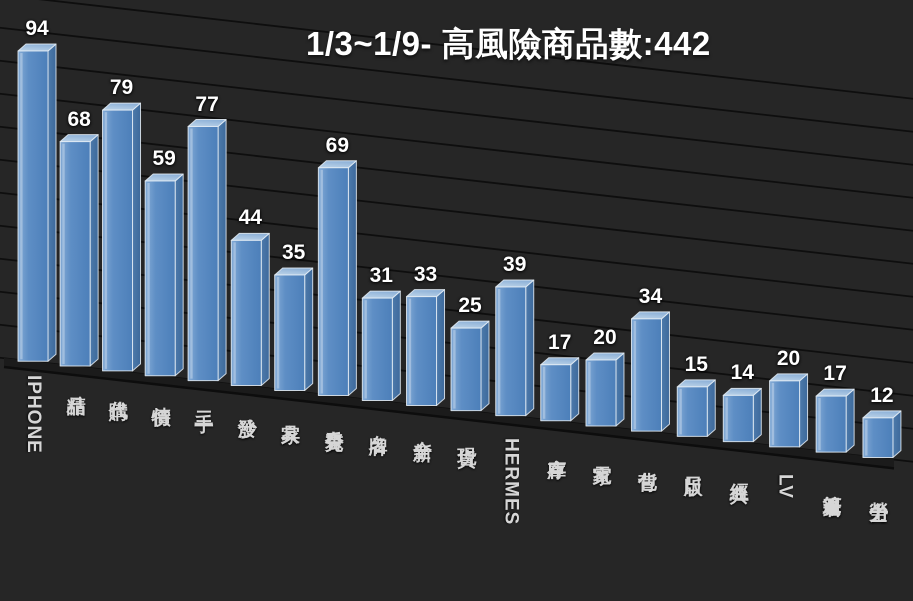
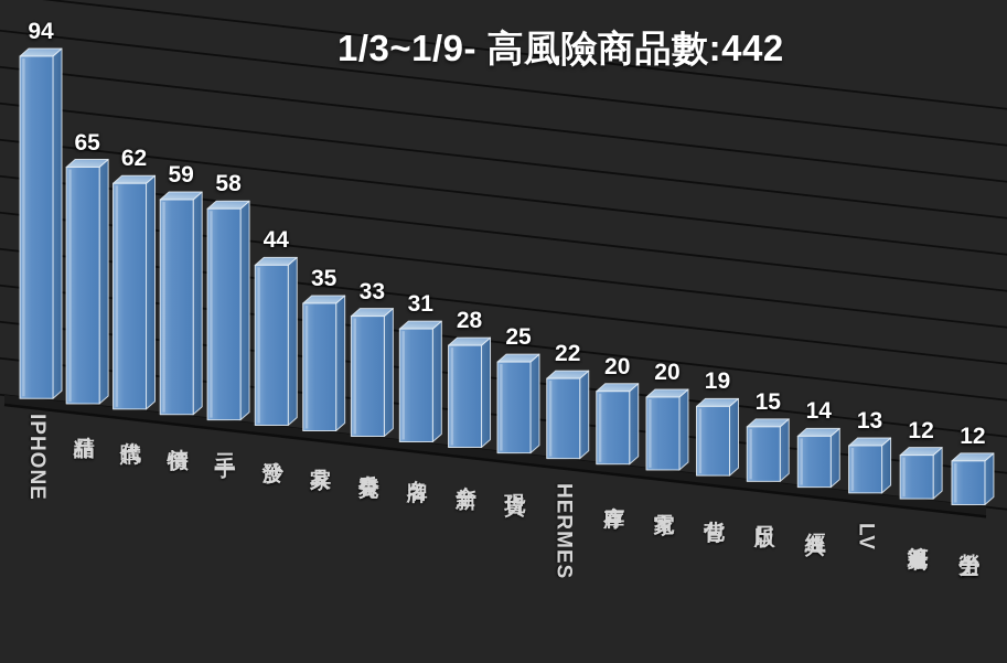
精品: 68 -> 65
代購: 79 -> 62
二手: 77 -> 58
香奈兒: 69 -> 33
全新: 33 -> 28
HERMES: 39 -> 22
庫存: 17 -> 20
背包: 34 -> 19
LV: 20 -> 13
親筆簽名: 17 -> 12
